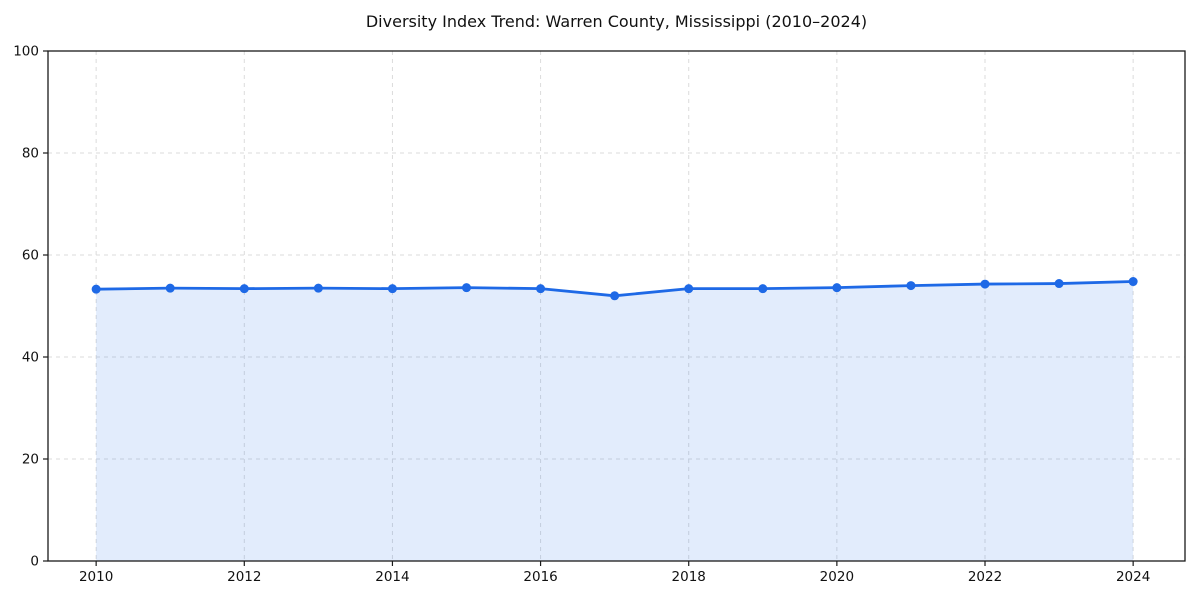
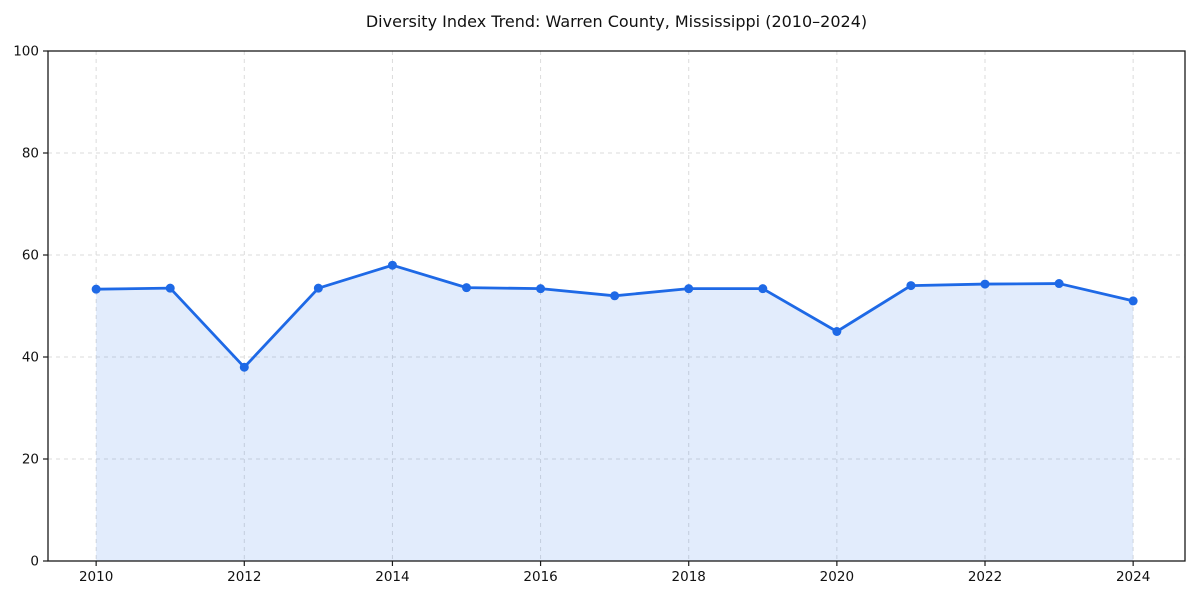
2012: 53 -> 38
2014: 53 -> 58
2020: 54 -> 45
2024: 55 -> 51
